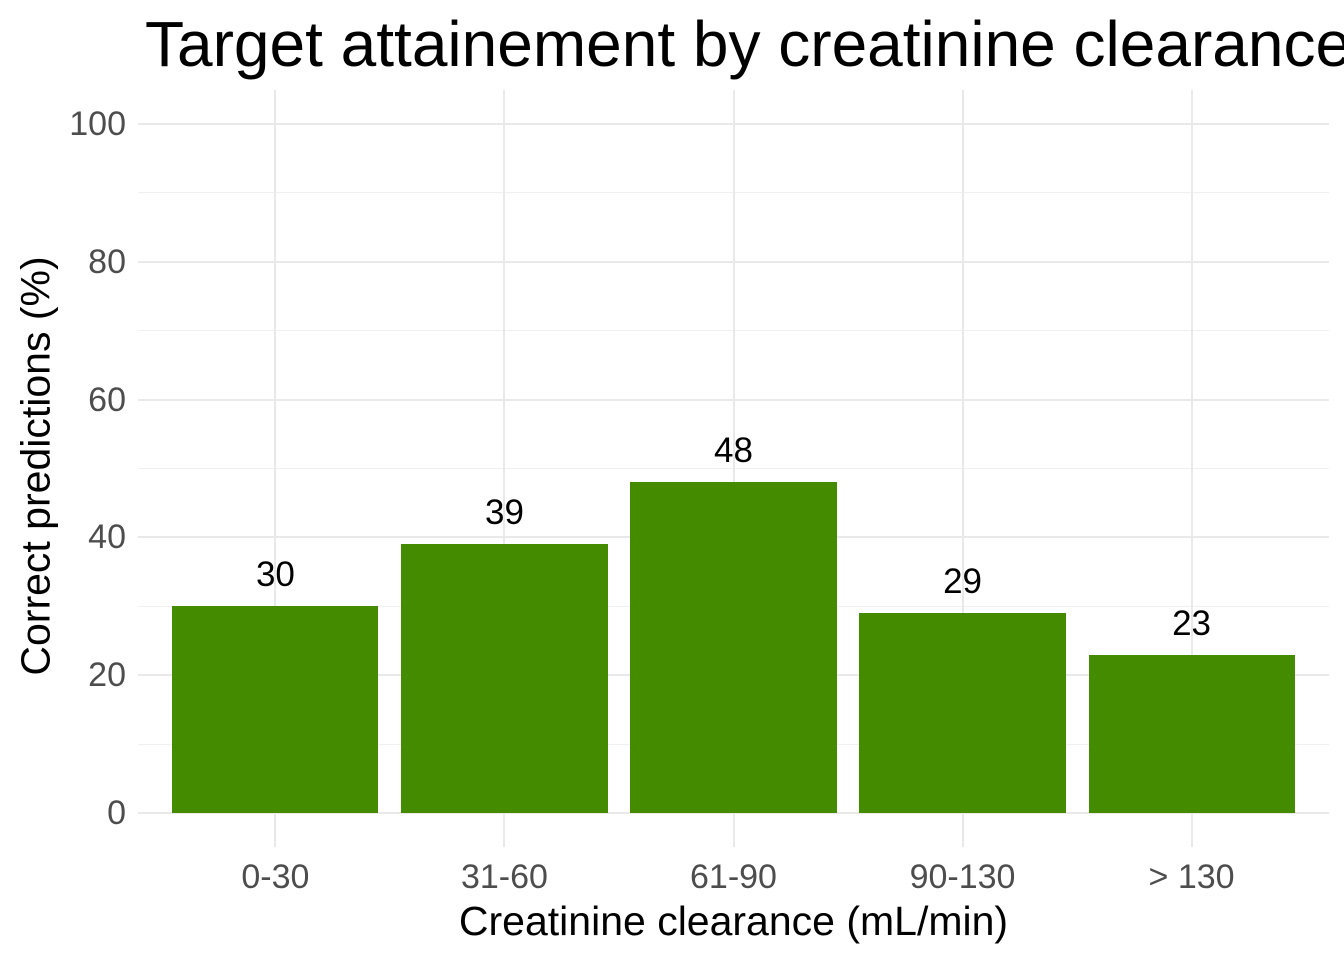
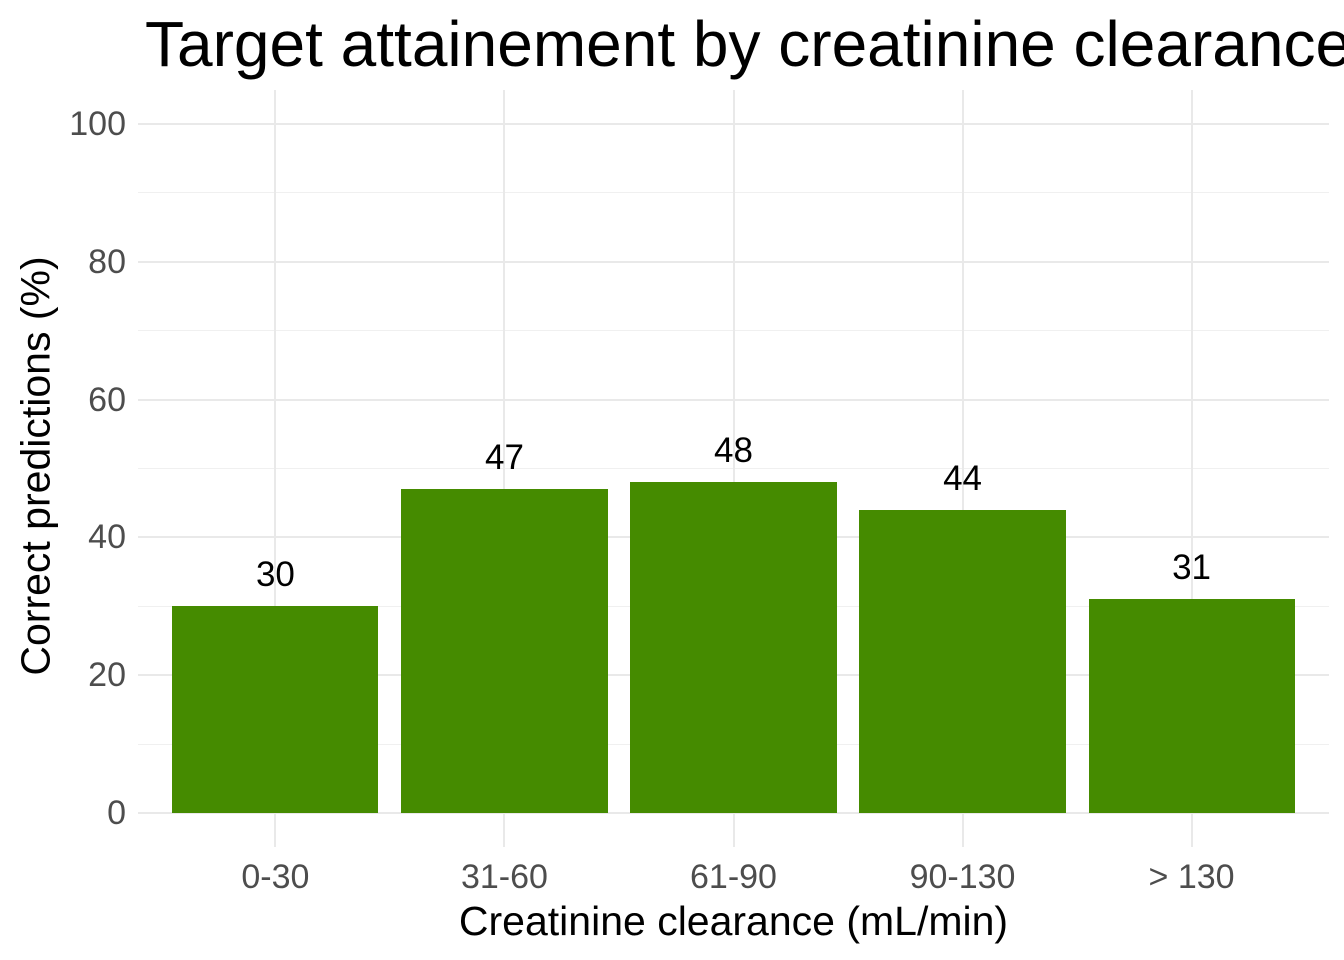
31-60: 39 -> 47
90-130: 29 -> 44
> 130: 23 -> 31
